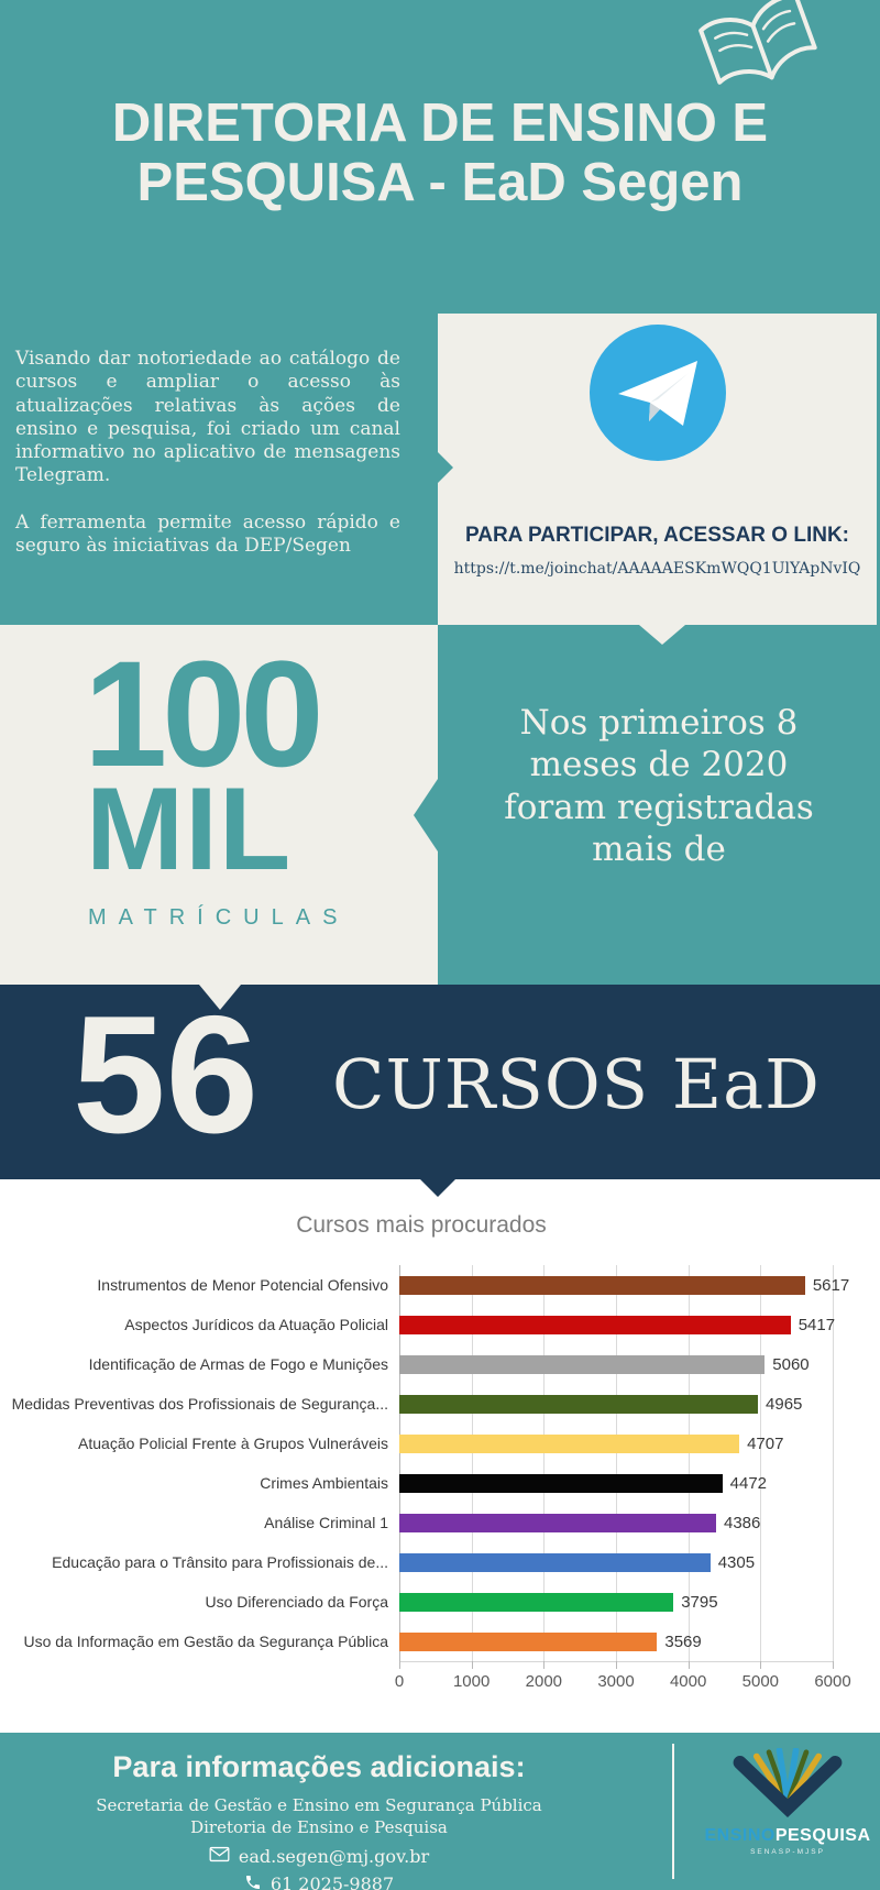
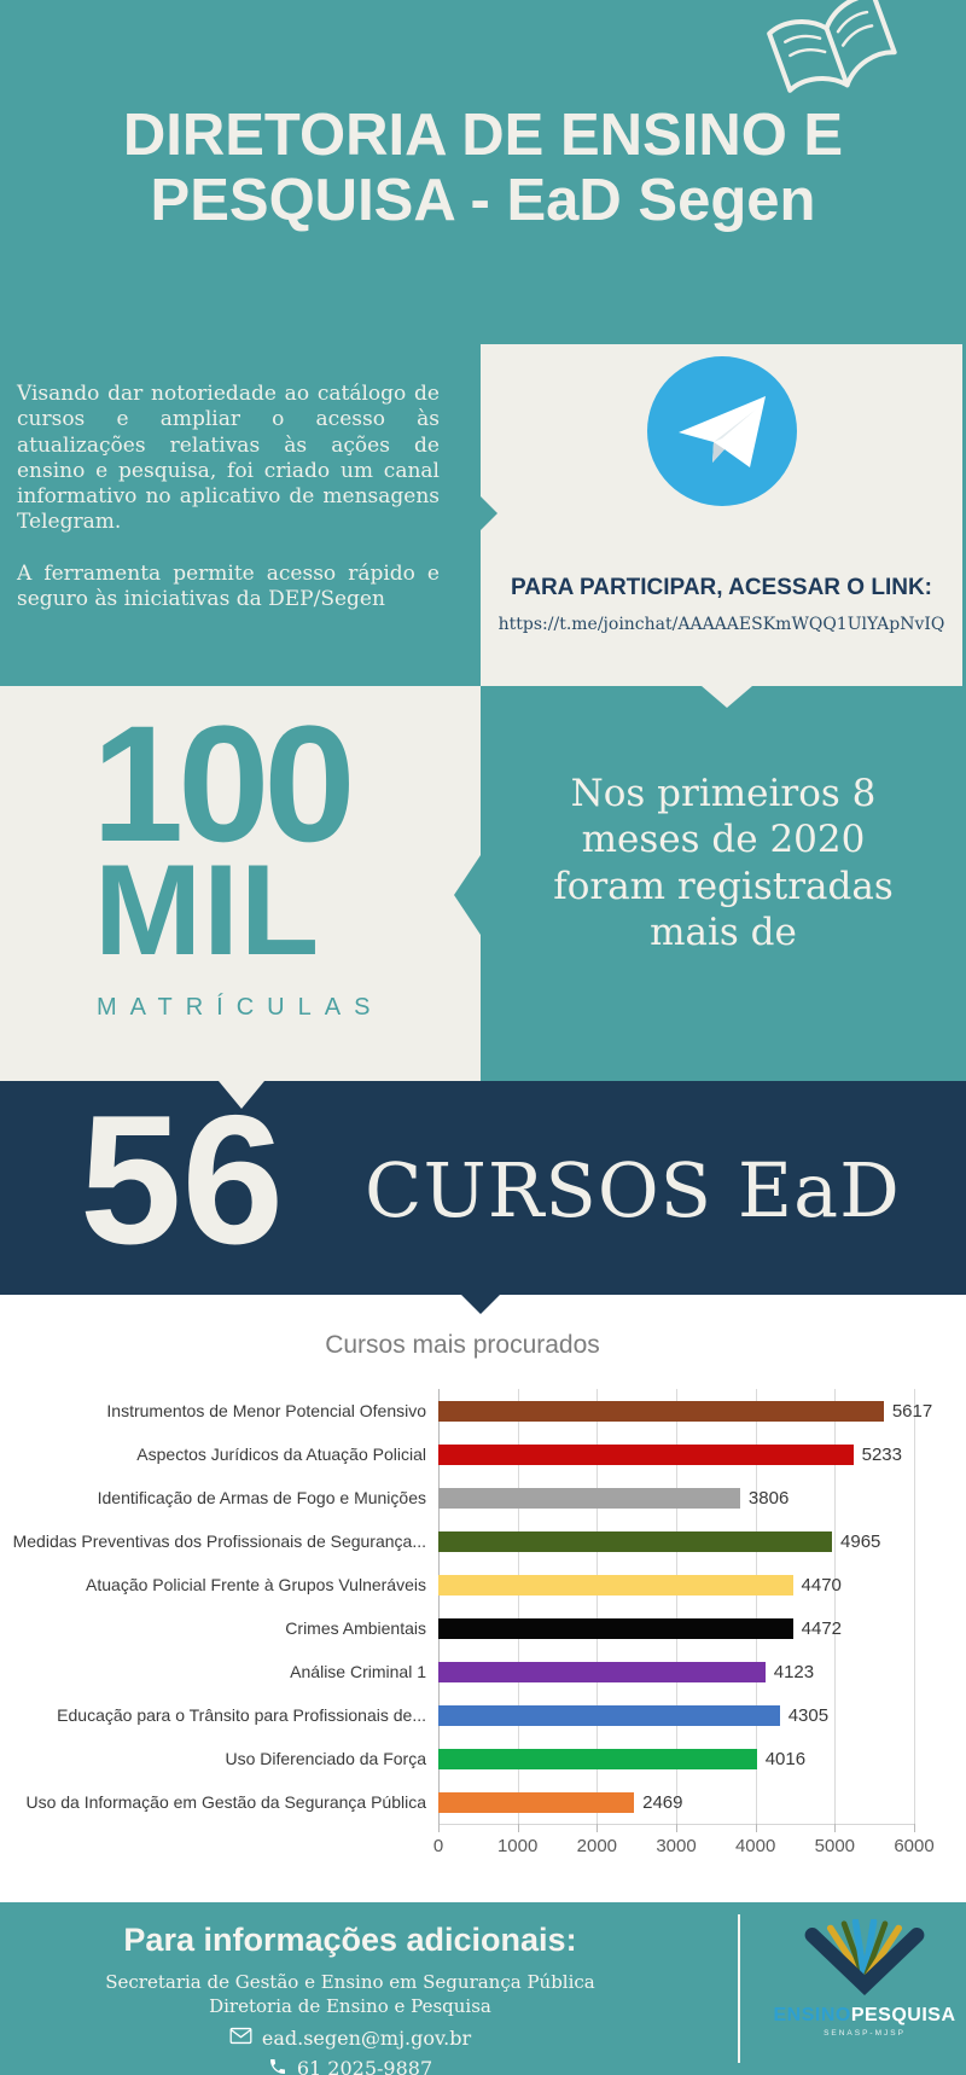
Aspectos Jurídicos da Atuação Policial: 5417 -> 5233
Identificação de Armas de Fogo e Munições: 5060 -> 3806
Atuação Policial Frente à Grupos Vulneráveis: 4707 -> 4470
Análise Criminal 1: 4386 -> 4123
Uso Diferenciado da Força: 3795 -> 4016
Uso da Informação em Gestão da Segurança Pública: 3569 -> 2469
